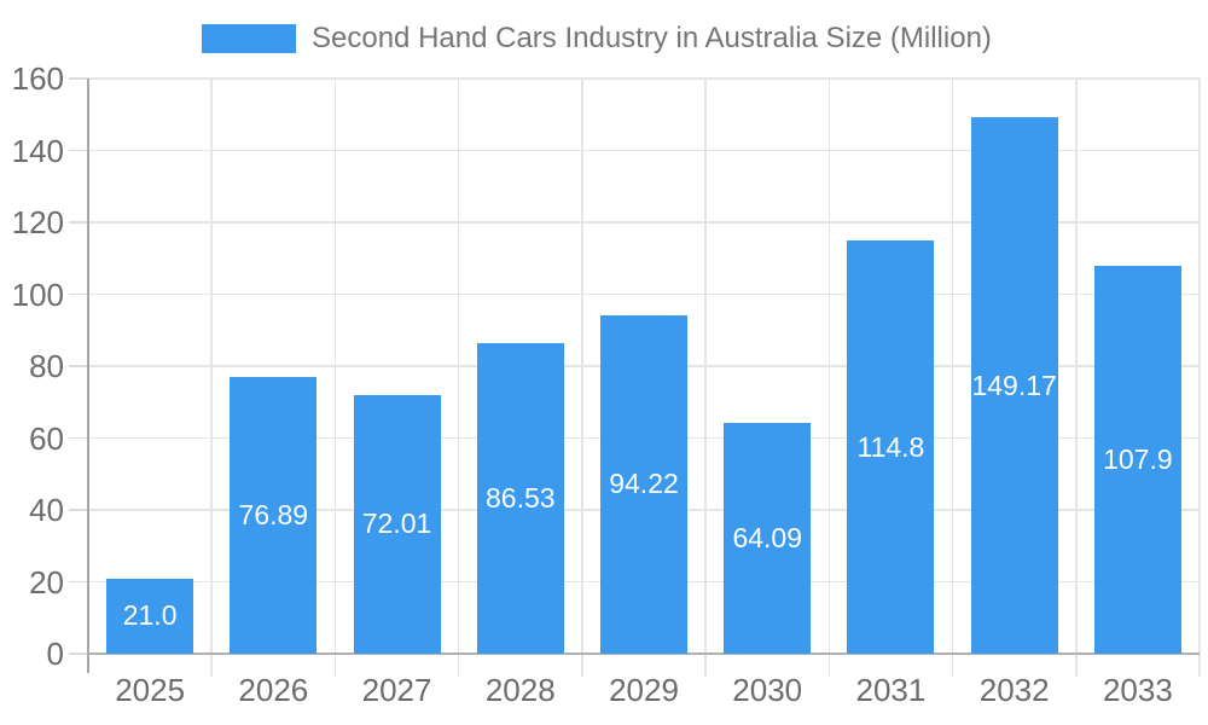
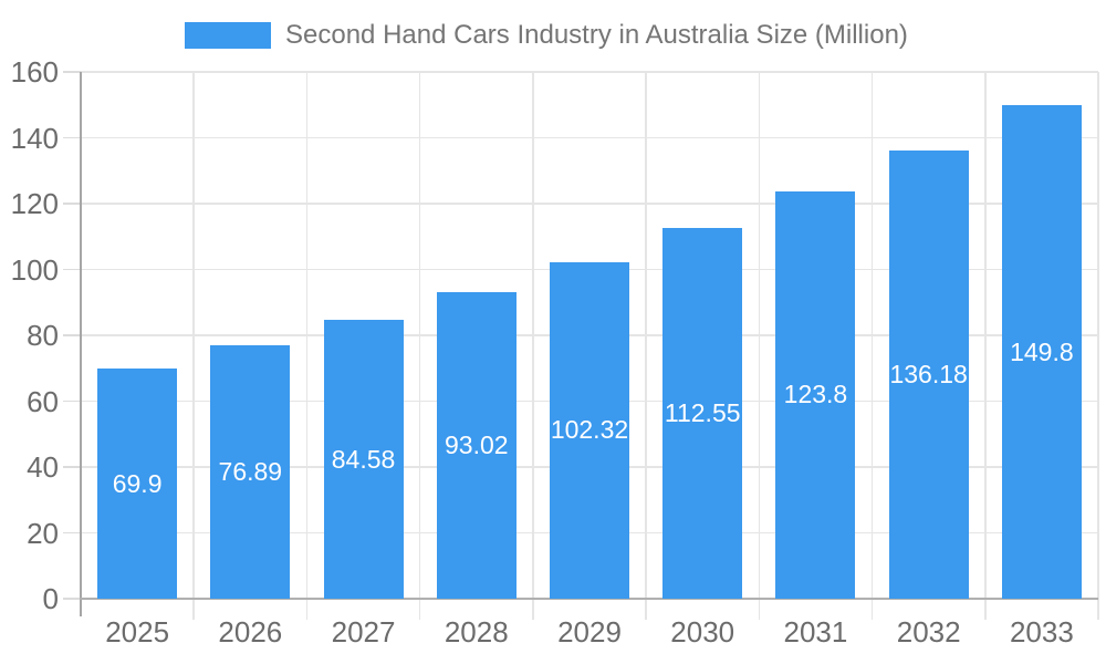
2025: 21.0 -> 69.9
2027: 72.01 -> 84.58
2028: 86.53 -> 93.02
2029: 94.22 -> 102.32
2030: 64.09 -> 112.55
2031: 114.8 -> 123.8
2032: 149.17 -> 136.18
2033: 107.9 -> 149.8
